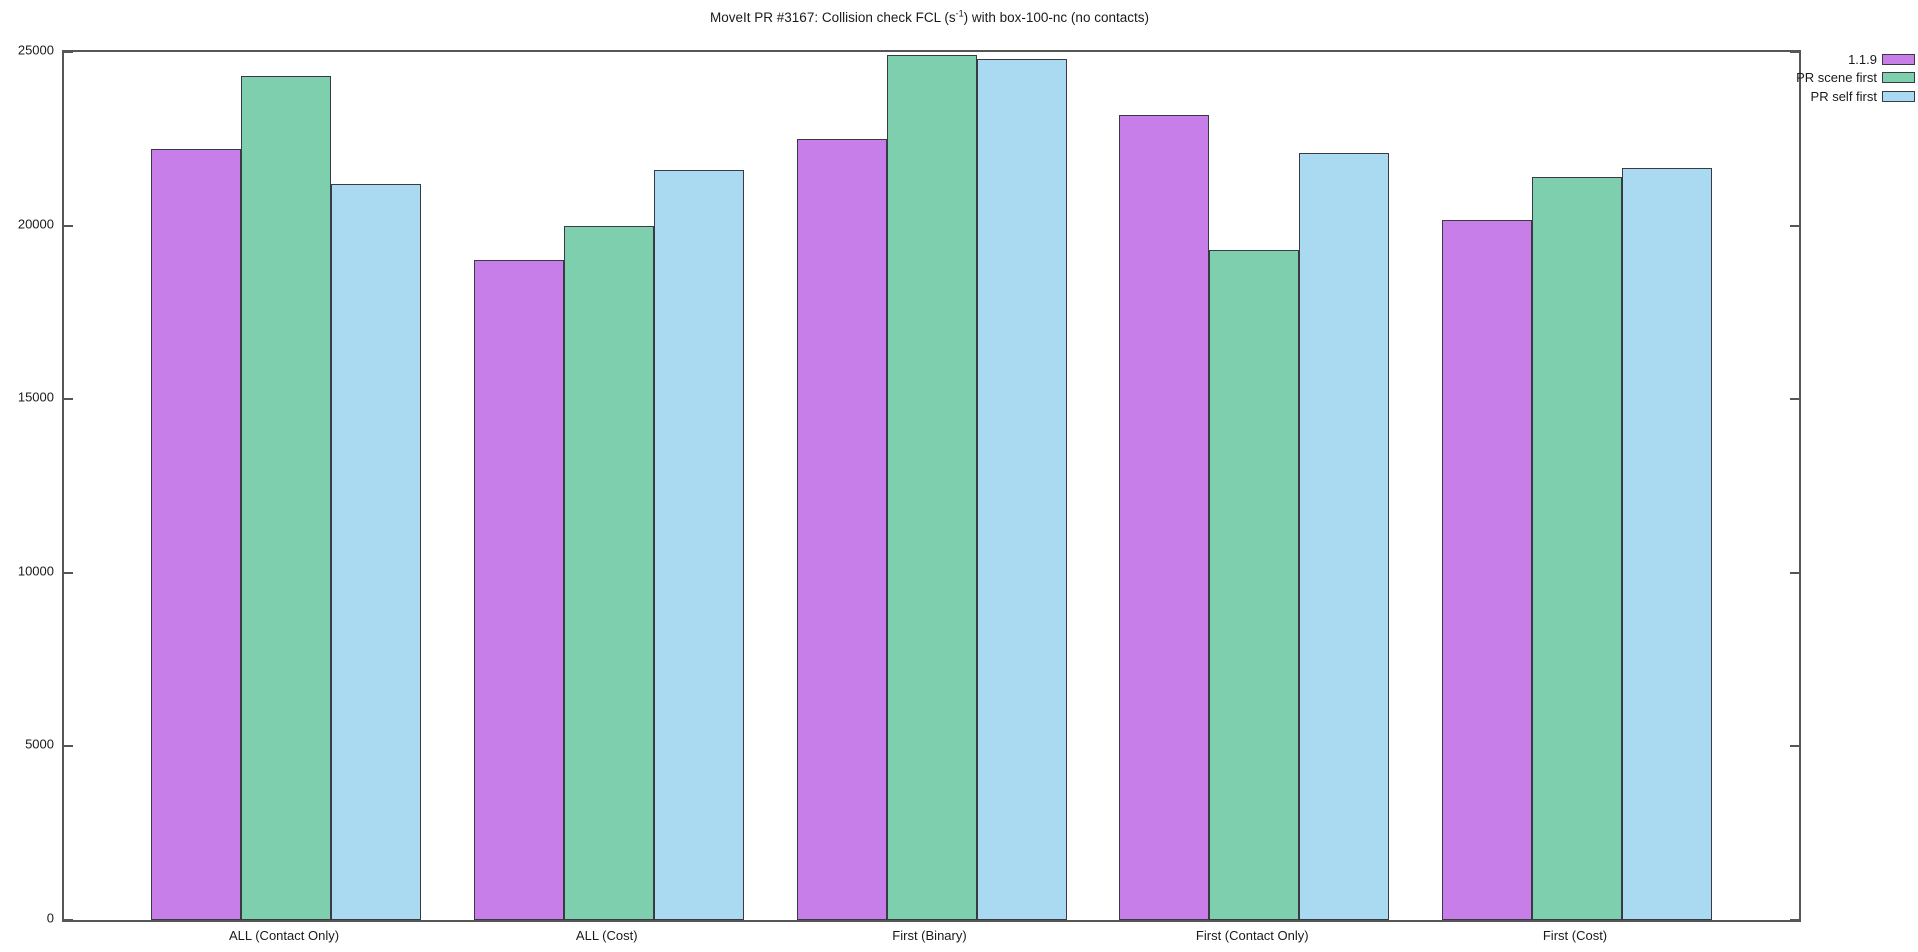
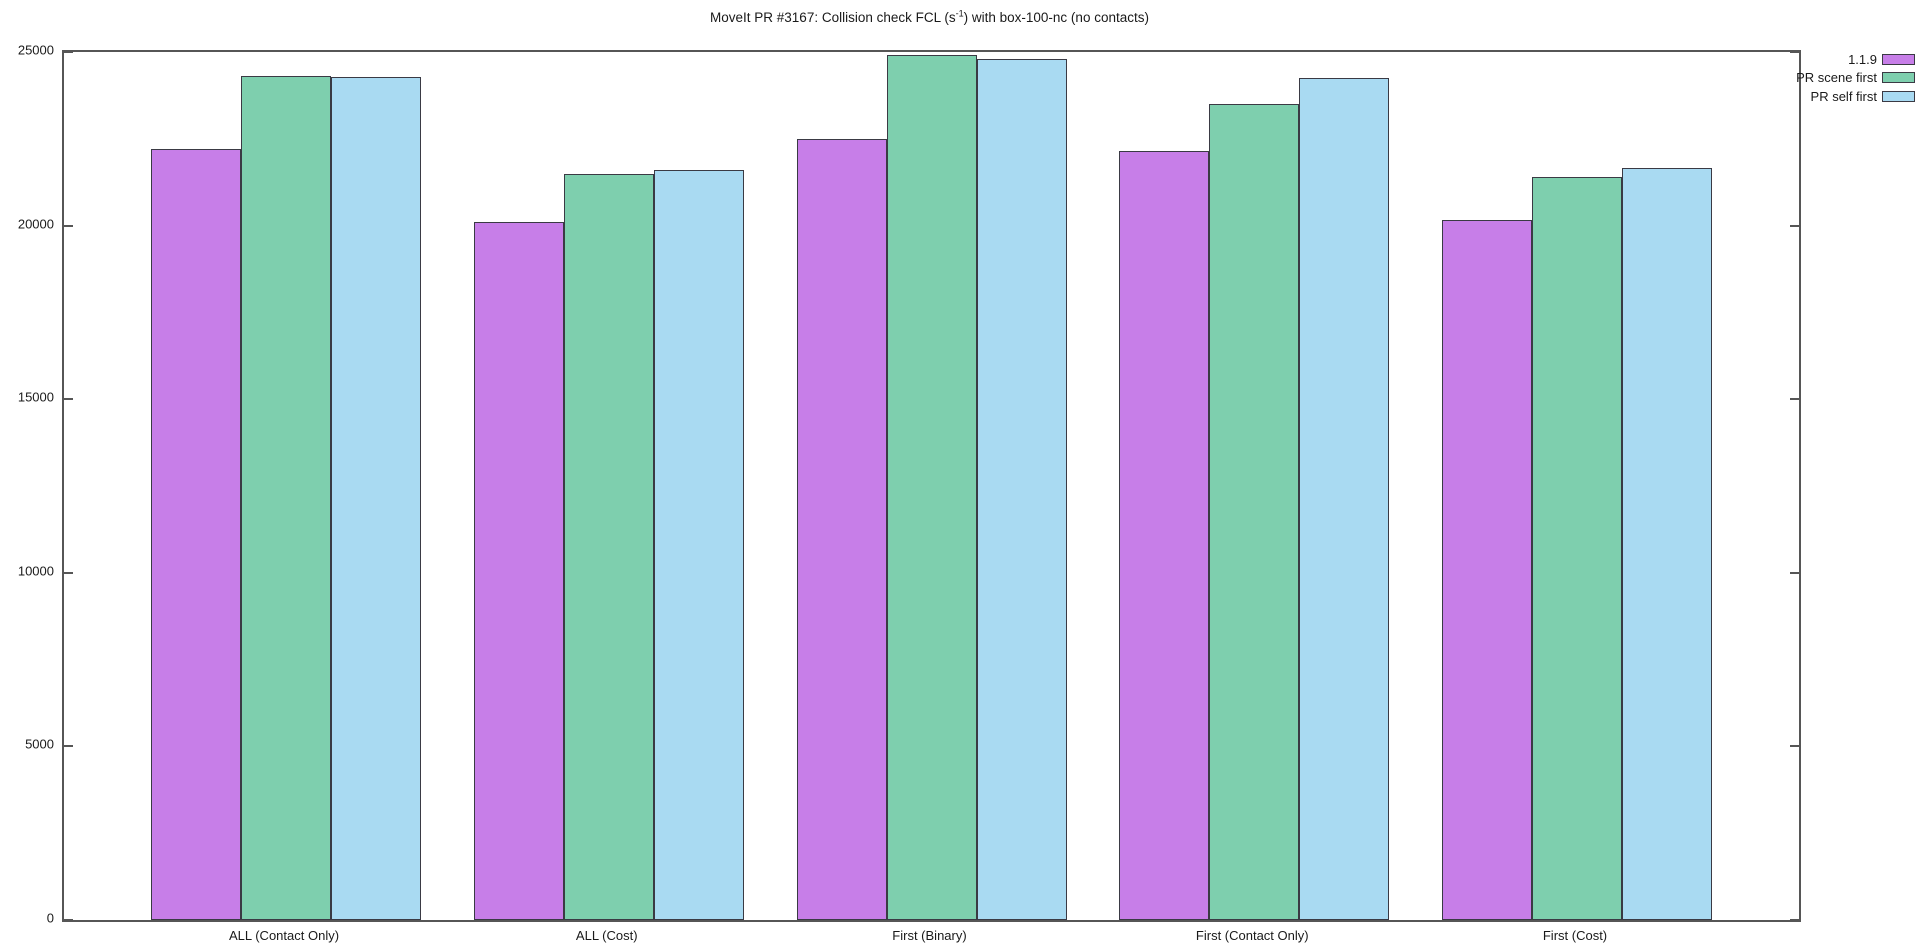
PR self first/ALL (Contact Only): 21200 -> 24300
1.1.9/ALL (Cost): 19000 -> 20100
PR scene first/ALL (Cost): 20000 -> 21500
1.1.9/First (Contact Only): 23200 -> 22200
PR scene first/First (Contact Only): 19300 -> 23500
PR self first/First (Contact Only): 22100 -> 24200
